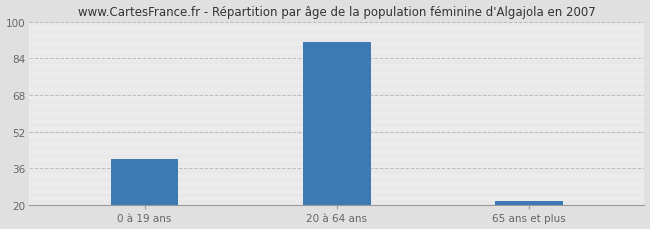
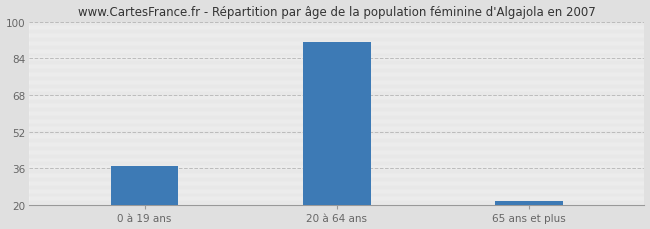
0 à 19 ans: 40 -> 37
